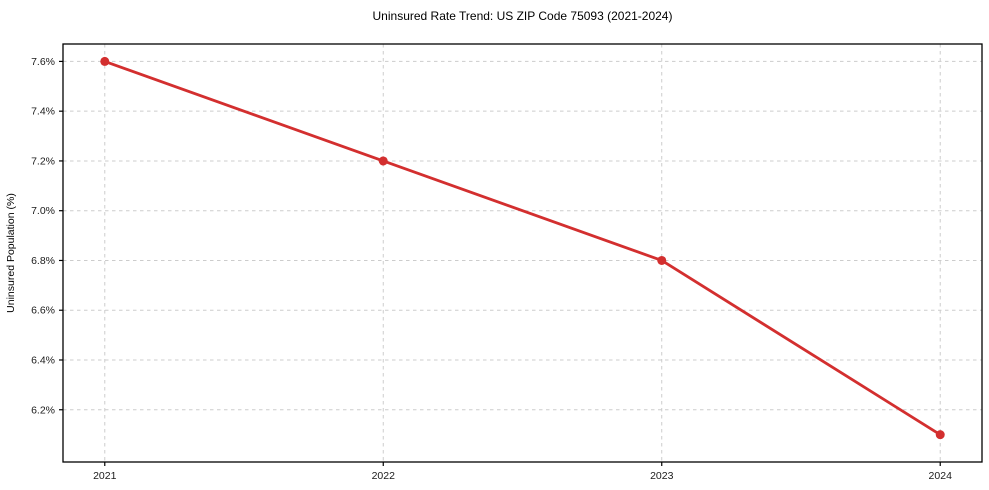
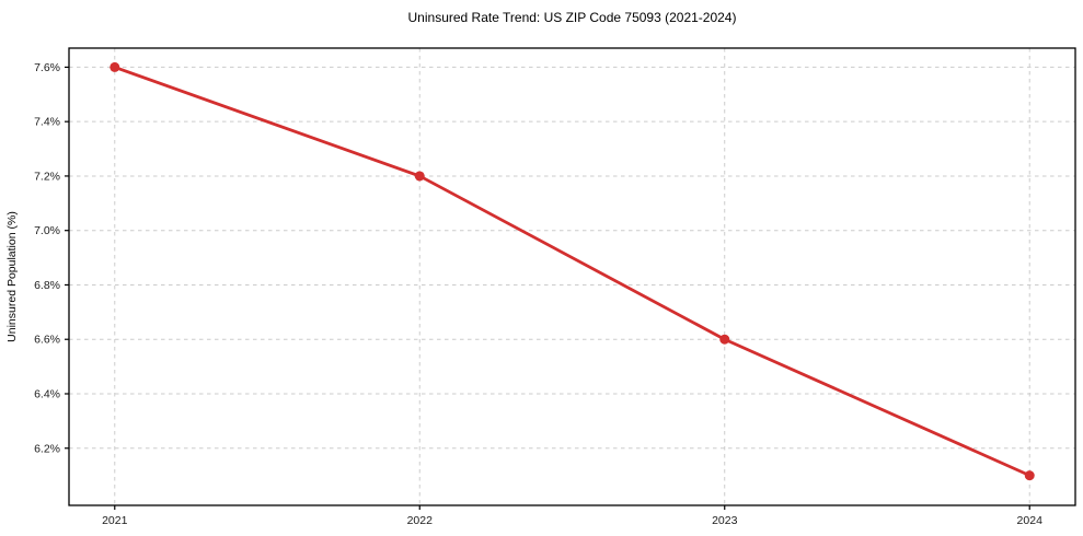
2023: 6.8% -> 6.6%
